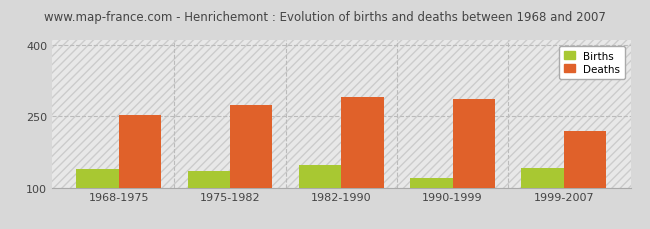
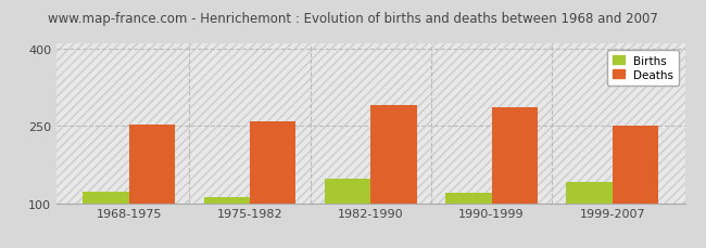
Births/1968-1975: 140 -> 122
Births/1975-1982: 135 -> 112
Deaths/1975-1982: 275 -> 260
Deaths/1999-2007: 220 -> 250
